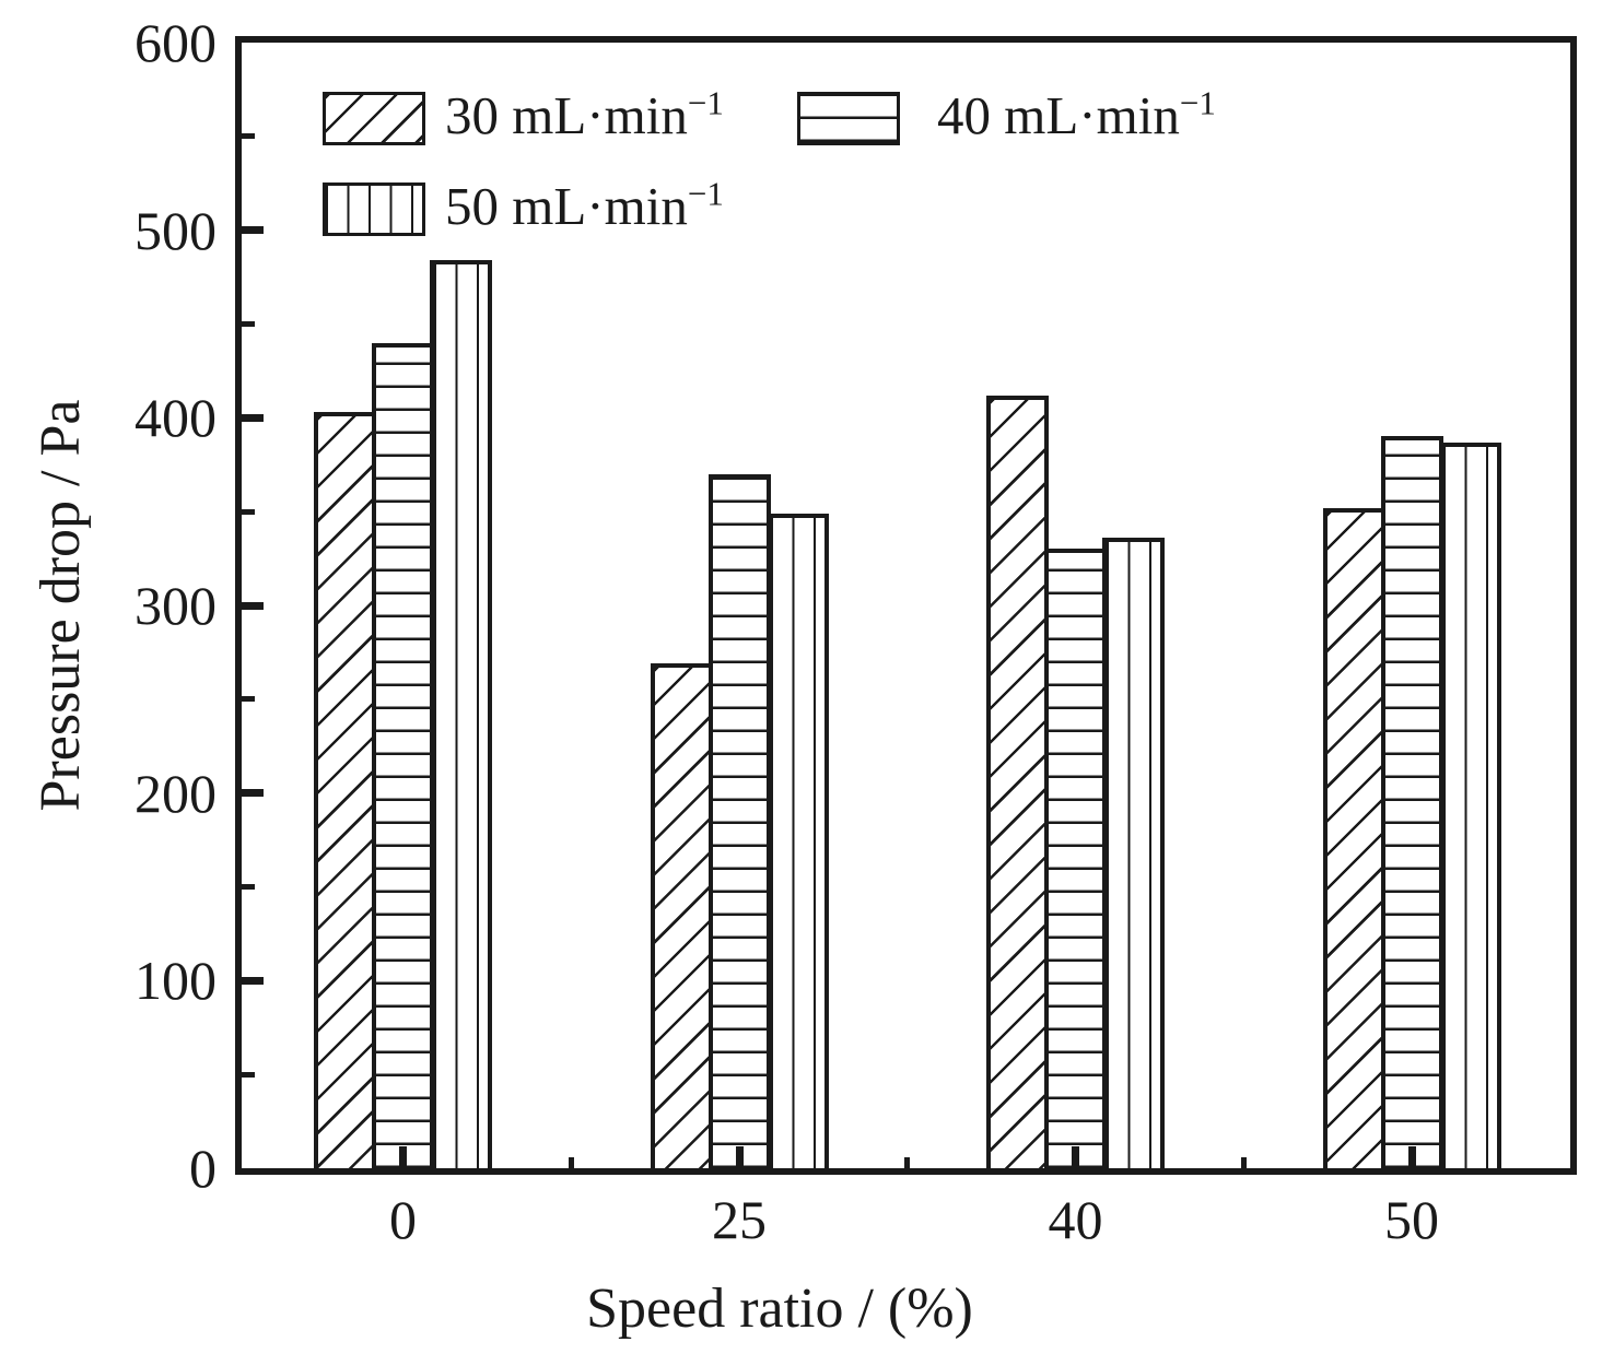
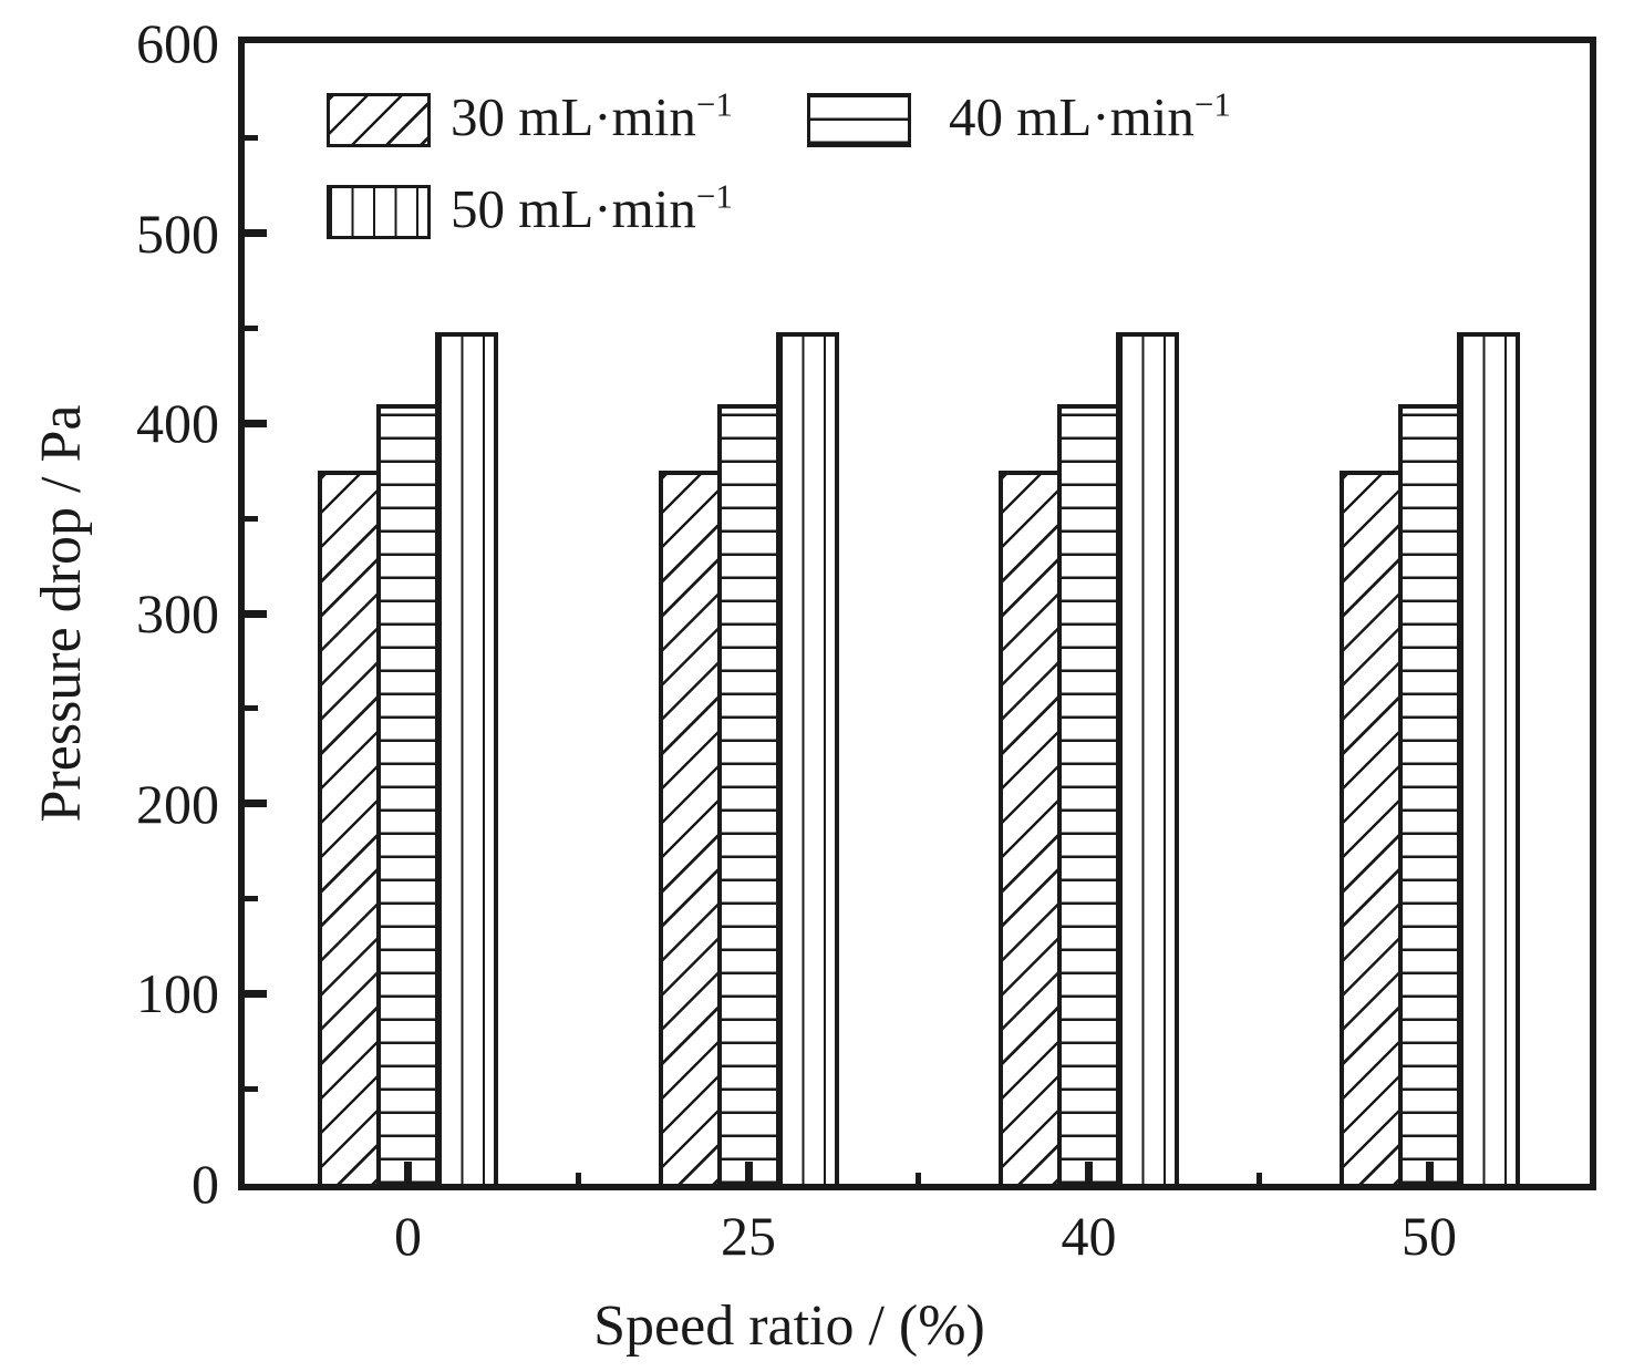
30 mL·min/0: 403 -> 375
40 mL·min/0: 440 -> 410
50 mL·min/0: 484 -> 448
30 mL·min/25: 269 -> 375
40 mL·min/25: 370 -> 410
50 mL·min/25: 349 -> 448
30 mL·min/40: 412 -> 375
40 mL·min/40: 330 -> 410
50 mL·min/40: 336 -> 448
30 mL·min/50: 352 -> 375
40 mL·min/50: 390 -> 410
50 mL·min/50: 387 -> 448
